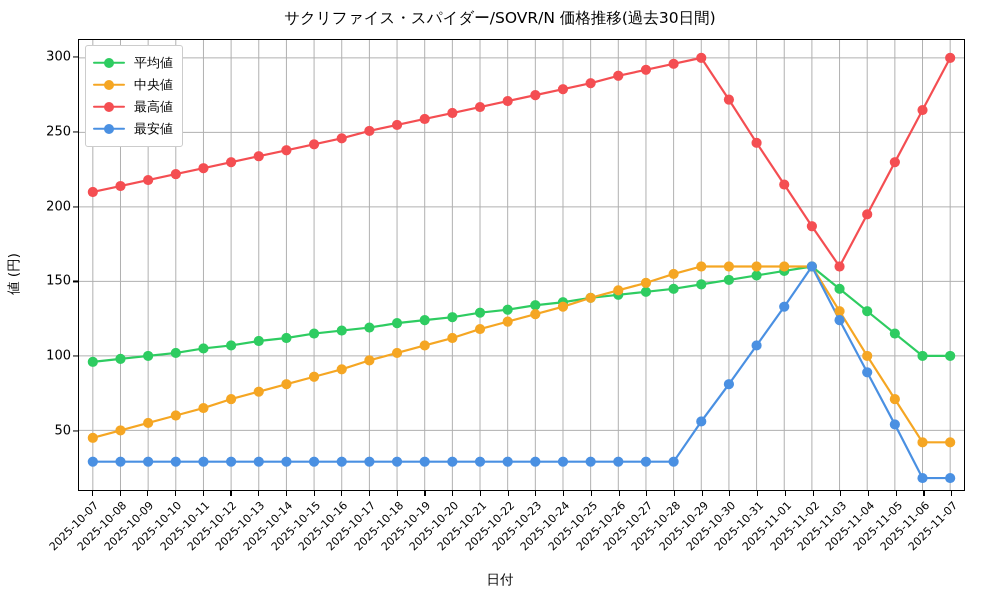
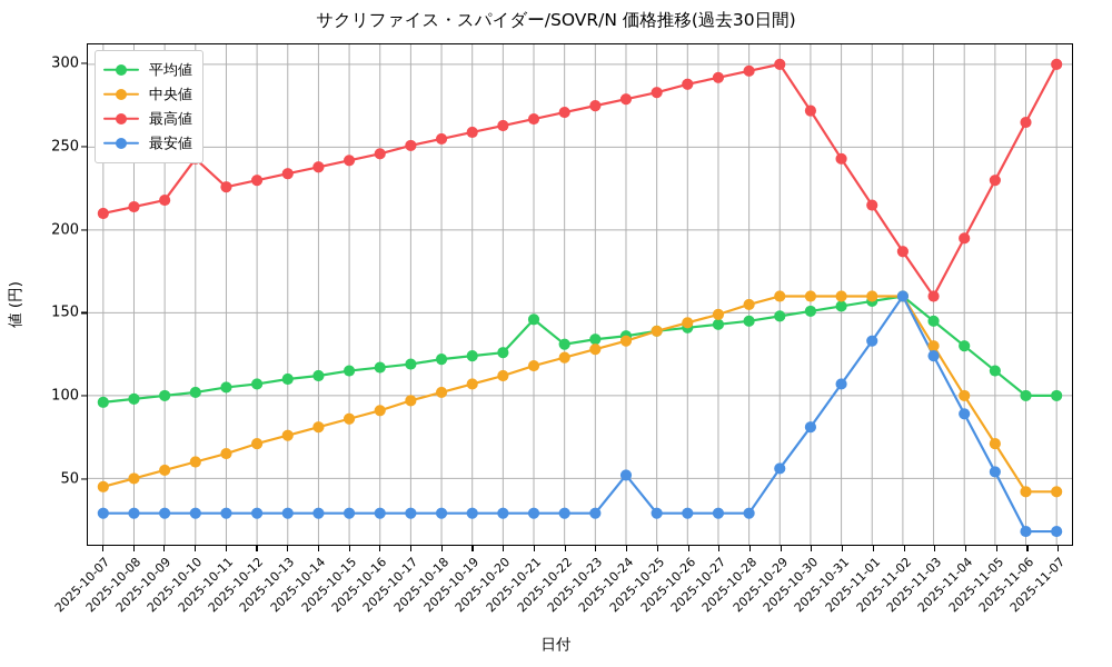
最高値/2025-10-10: 222 -> 243
平均値/2025-10-21: 129 -> 146
最安値/2025-10-24: 29 -> 52
